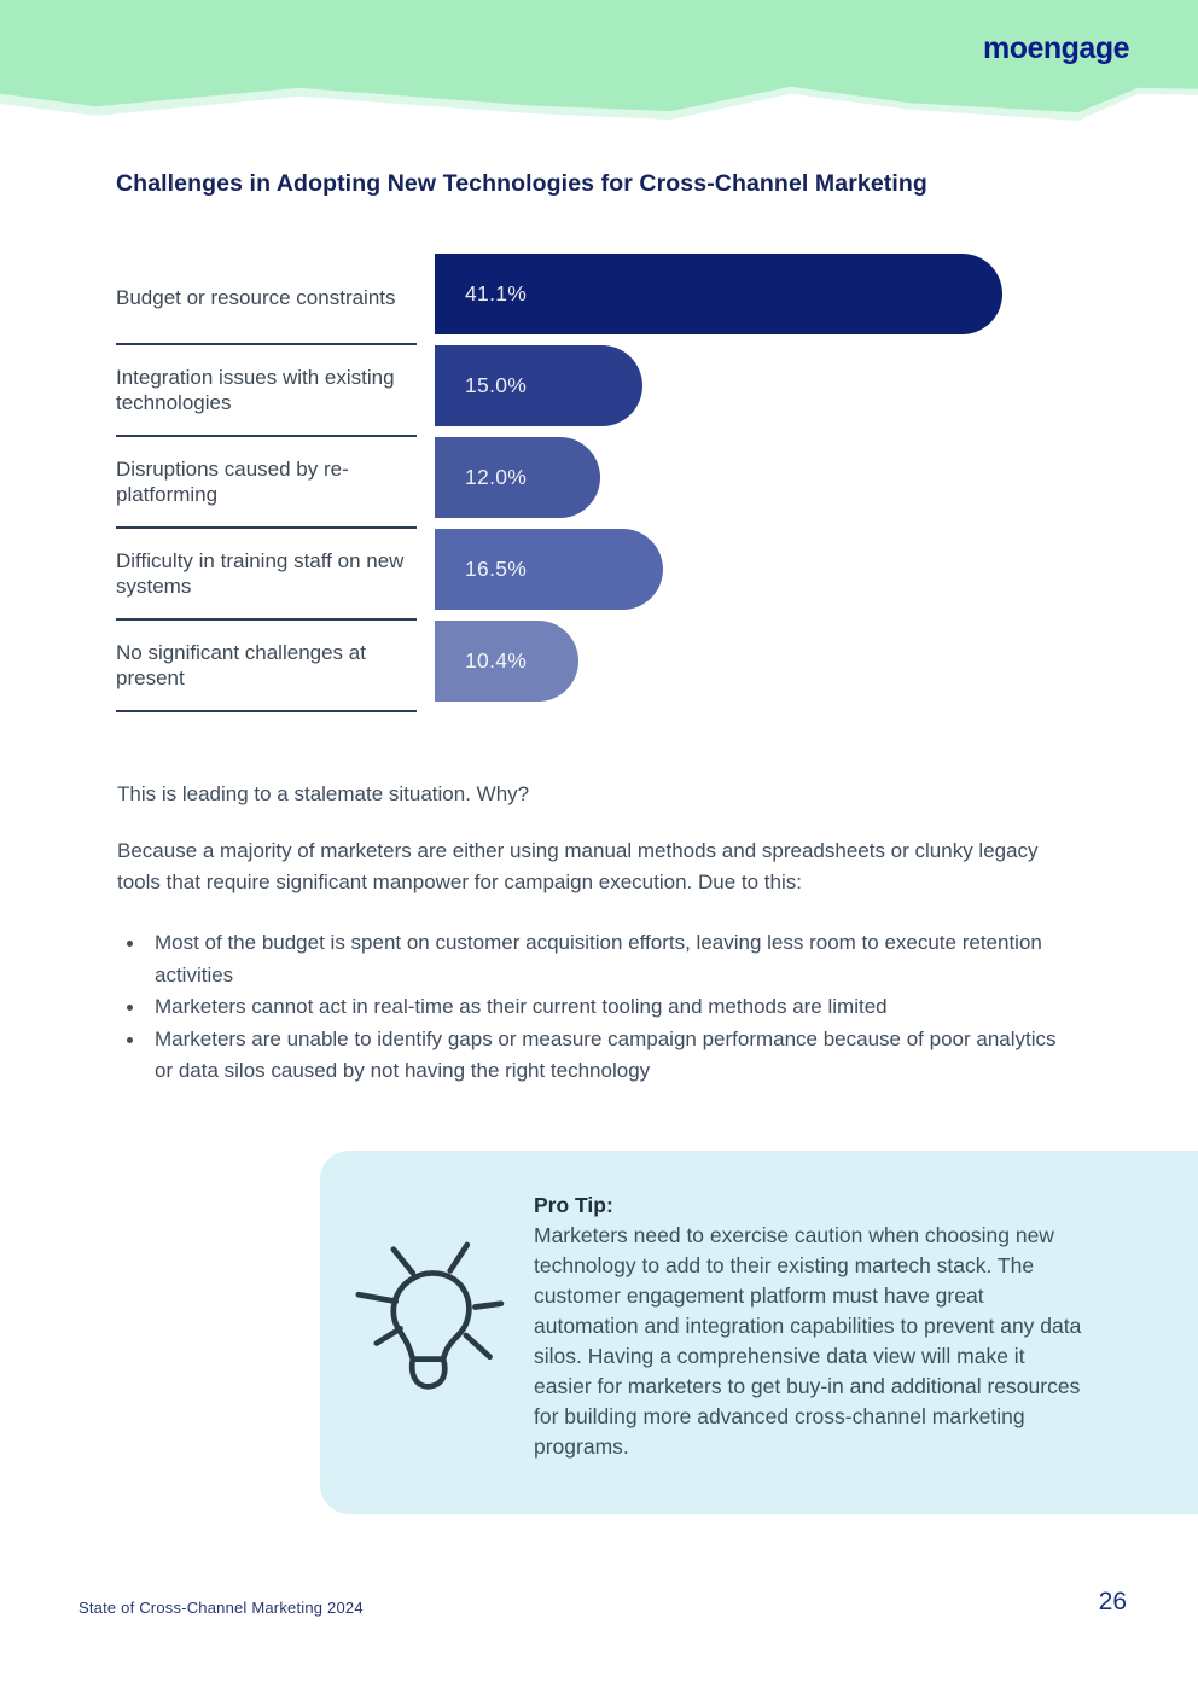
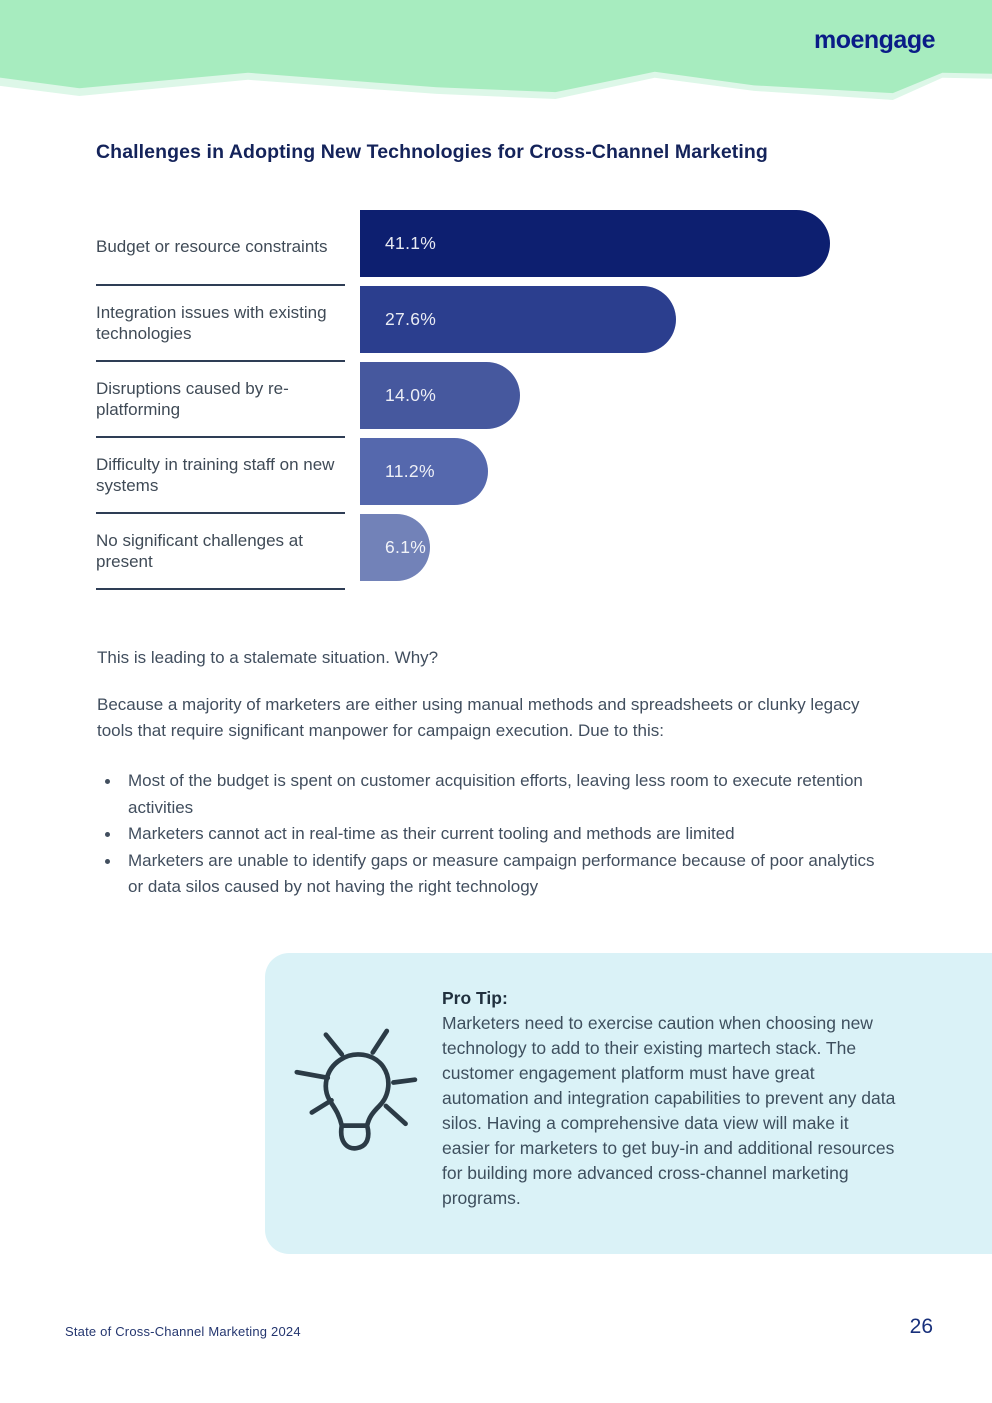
Integration issues with existing technologies: 15.0% -> 27.6%
Disruptions caused by re-platforming: 12.0% -> 14.0%
Difficulty in training staff on new systems: 16.5% -> 11.2%
No significant challenges at present: 10.4% -> 6.1%
